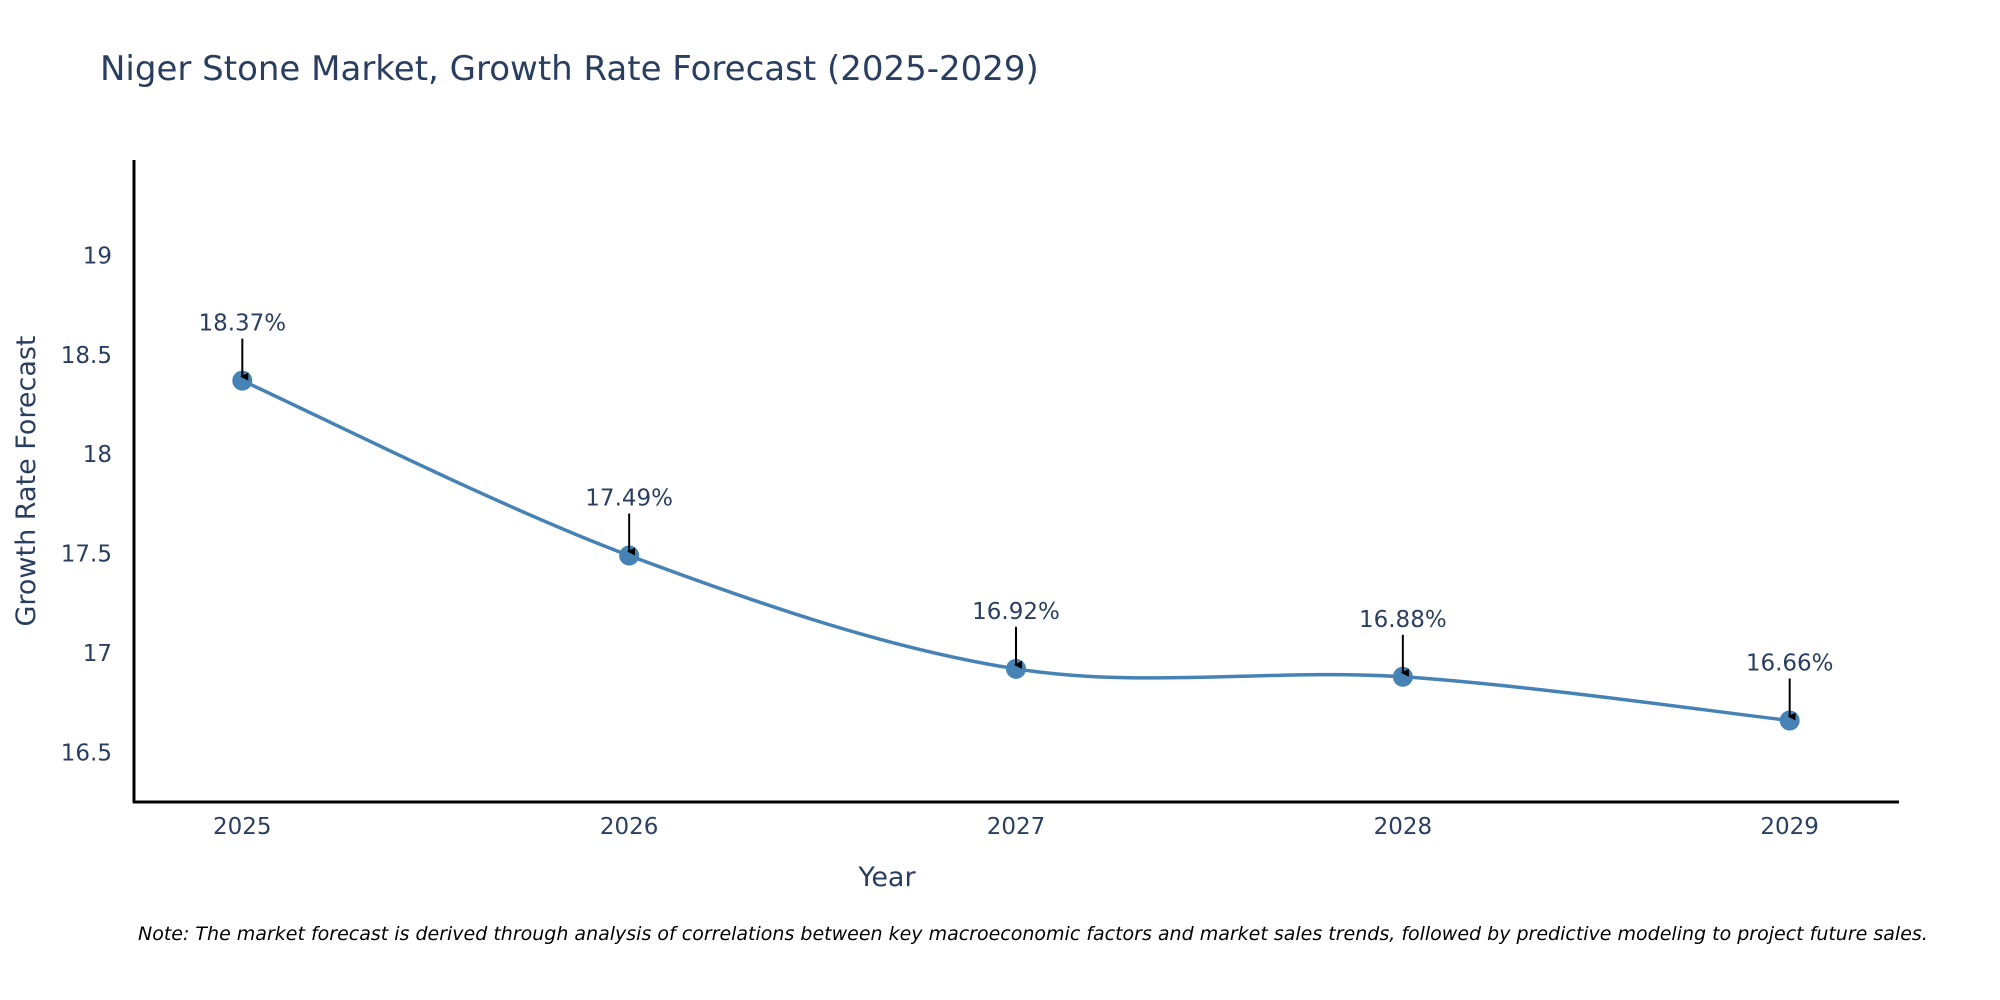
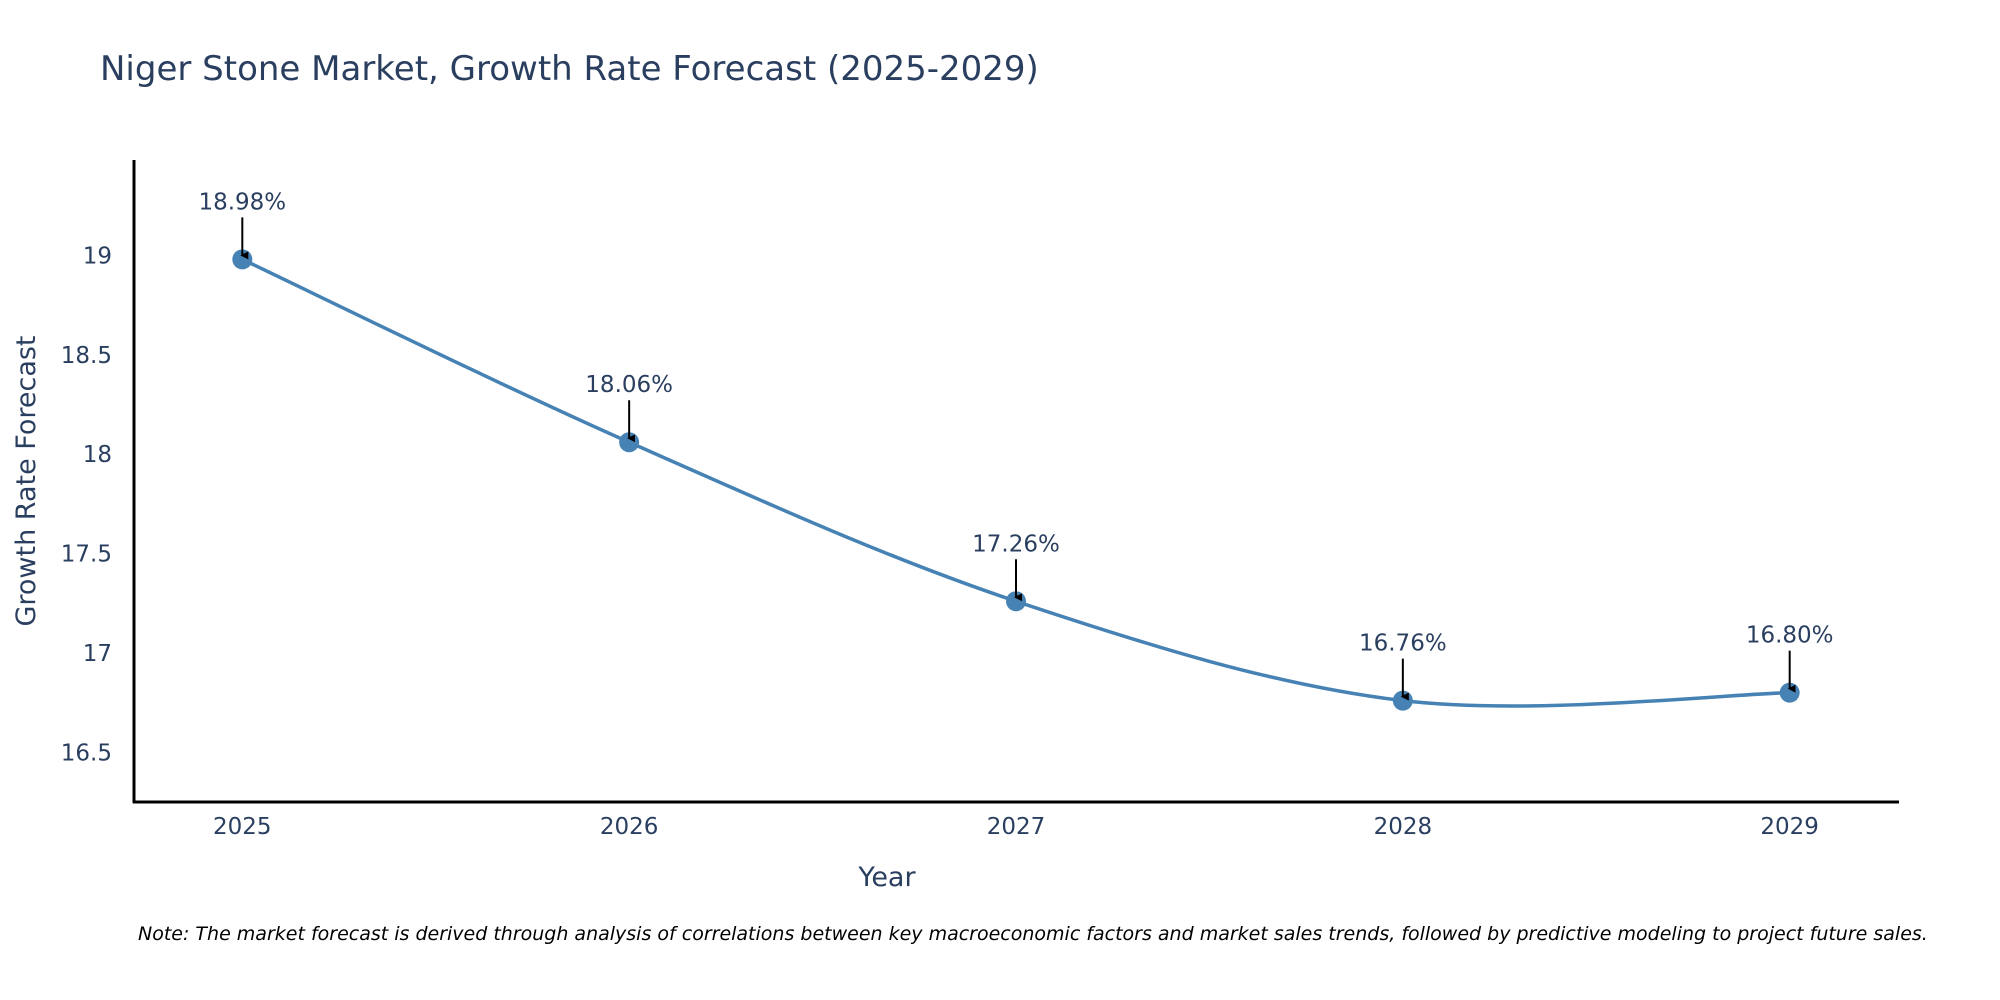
2025: 18.37% -> 18.98%
2026: 17.49% -> 18.06%
2027: 16.92% -> 17.26%
2028: 16.88% -> 16.76%
2029: 16.66% -> 16.80%
